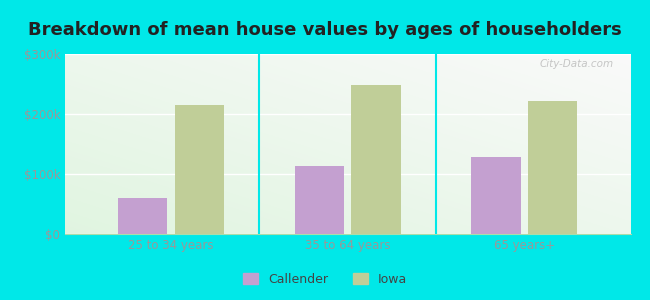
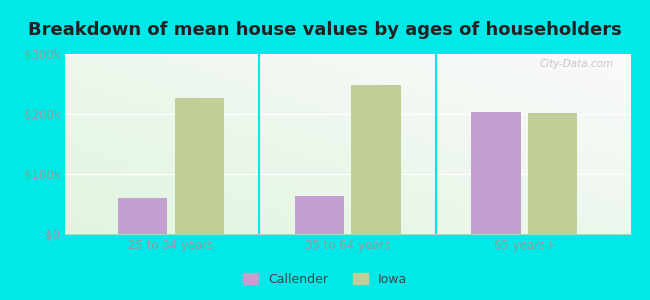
Iowa/25 to 34 years: $215k -> $226k
Callender/35 to 64 years: $113k -> $64k
Callender/65 years+: $128k -> $204k
Iowa/65 years+: $222k -> $202k
